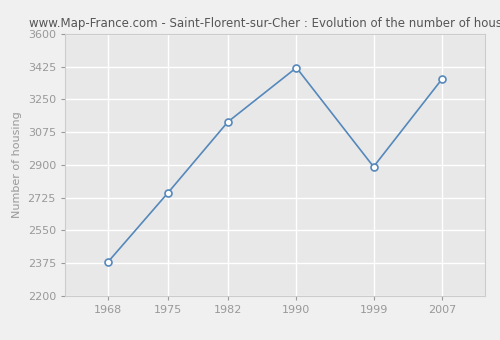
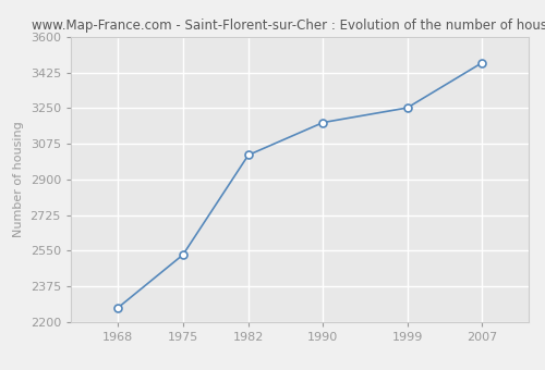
1968: 2380 -> 2270
1975: 2750 -> 2530
1982: 3130 -> 3020
1990: 3420 -> 3180
1999: 2890 -> 3250
2007: 3360 -> 3470
